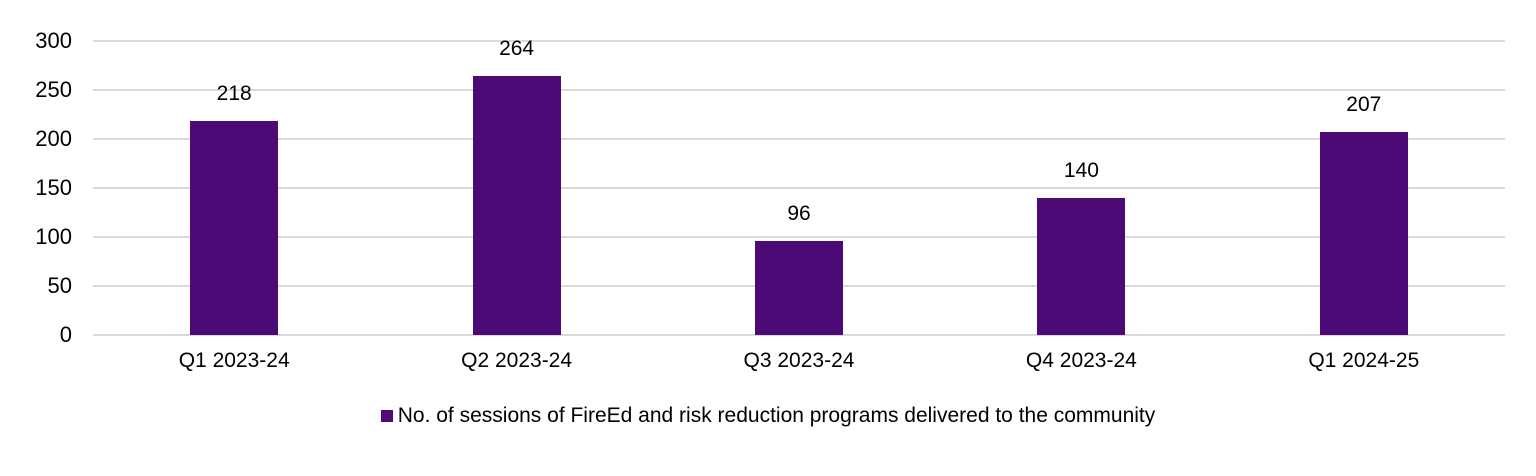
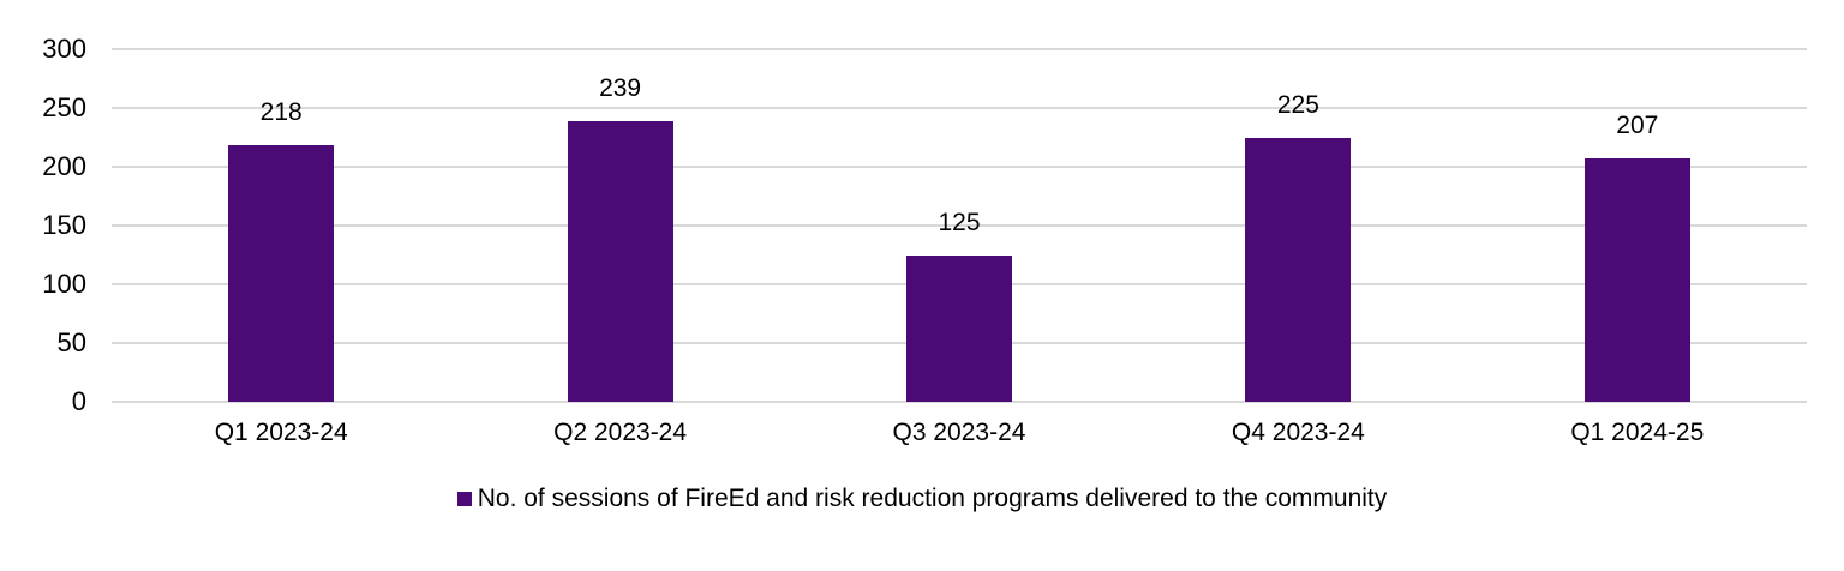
Q2 2023-24: 264 -> 239
Q3 2023-24: 96 -> 125
Q4 2023-24: 140 -> 225
